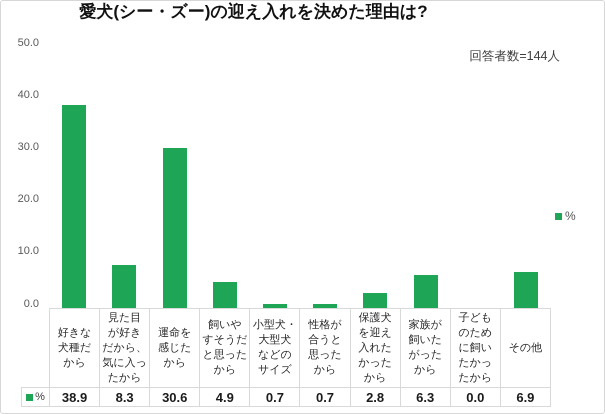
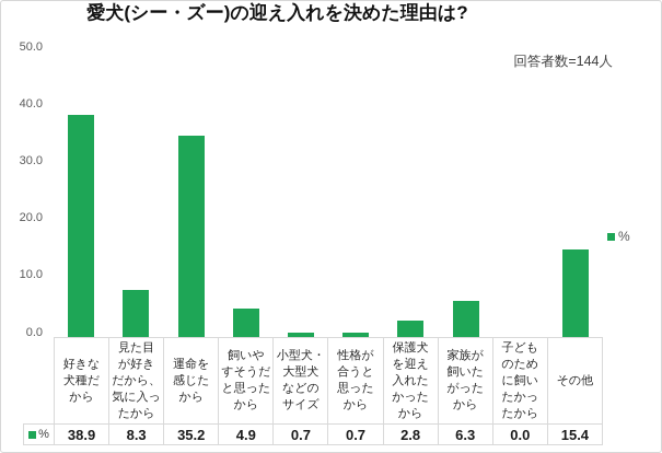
運命を感じたから: 30.6 -> 35.2
その他: 6.9 -> 15.4
